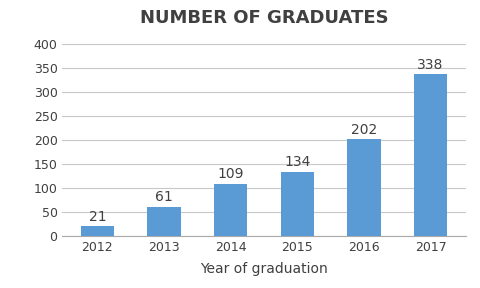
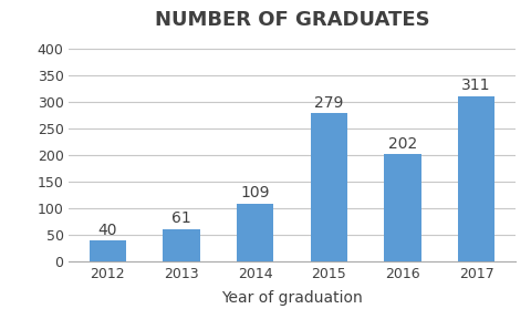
2012: 21 -> 40
2015: 134 -> 279
2017: 338 -> 311
